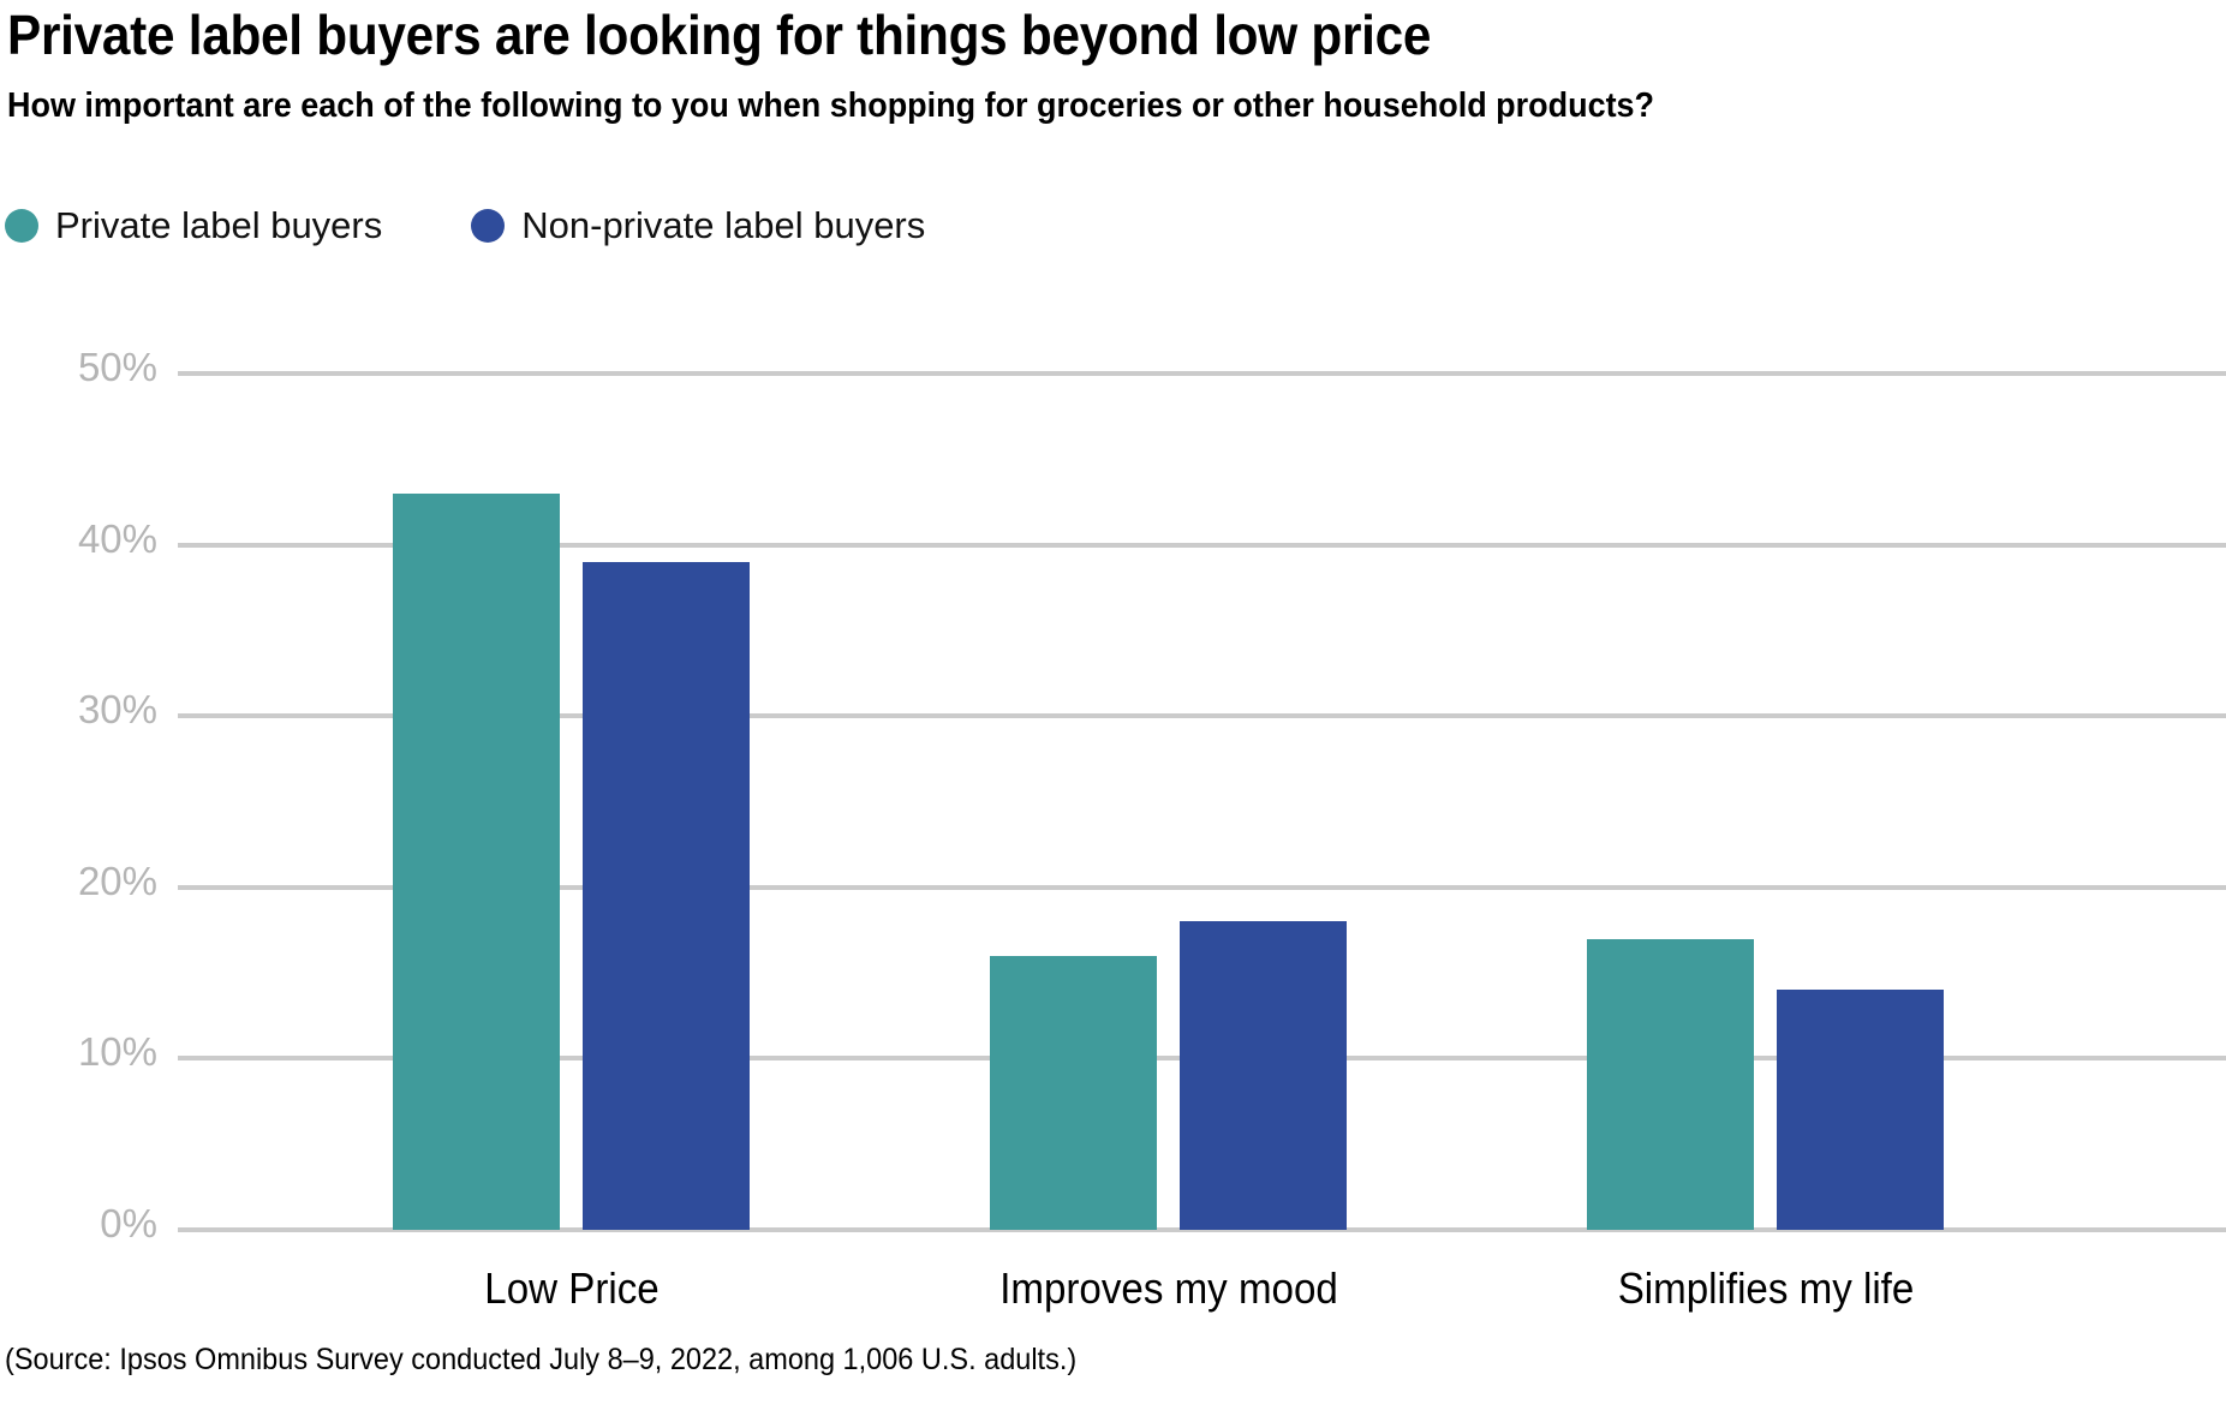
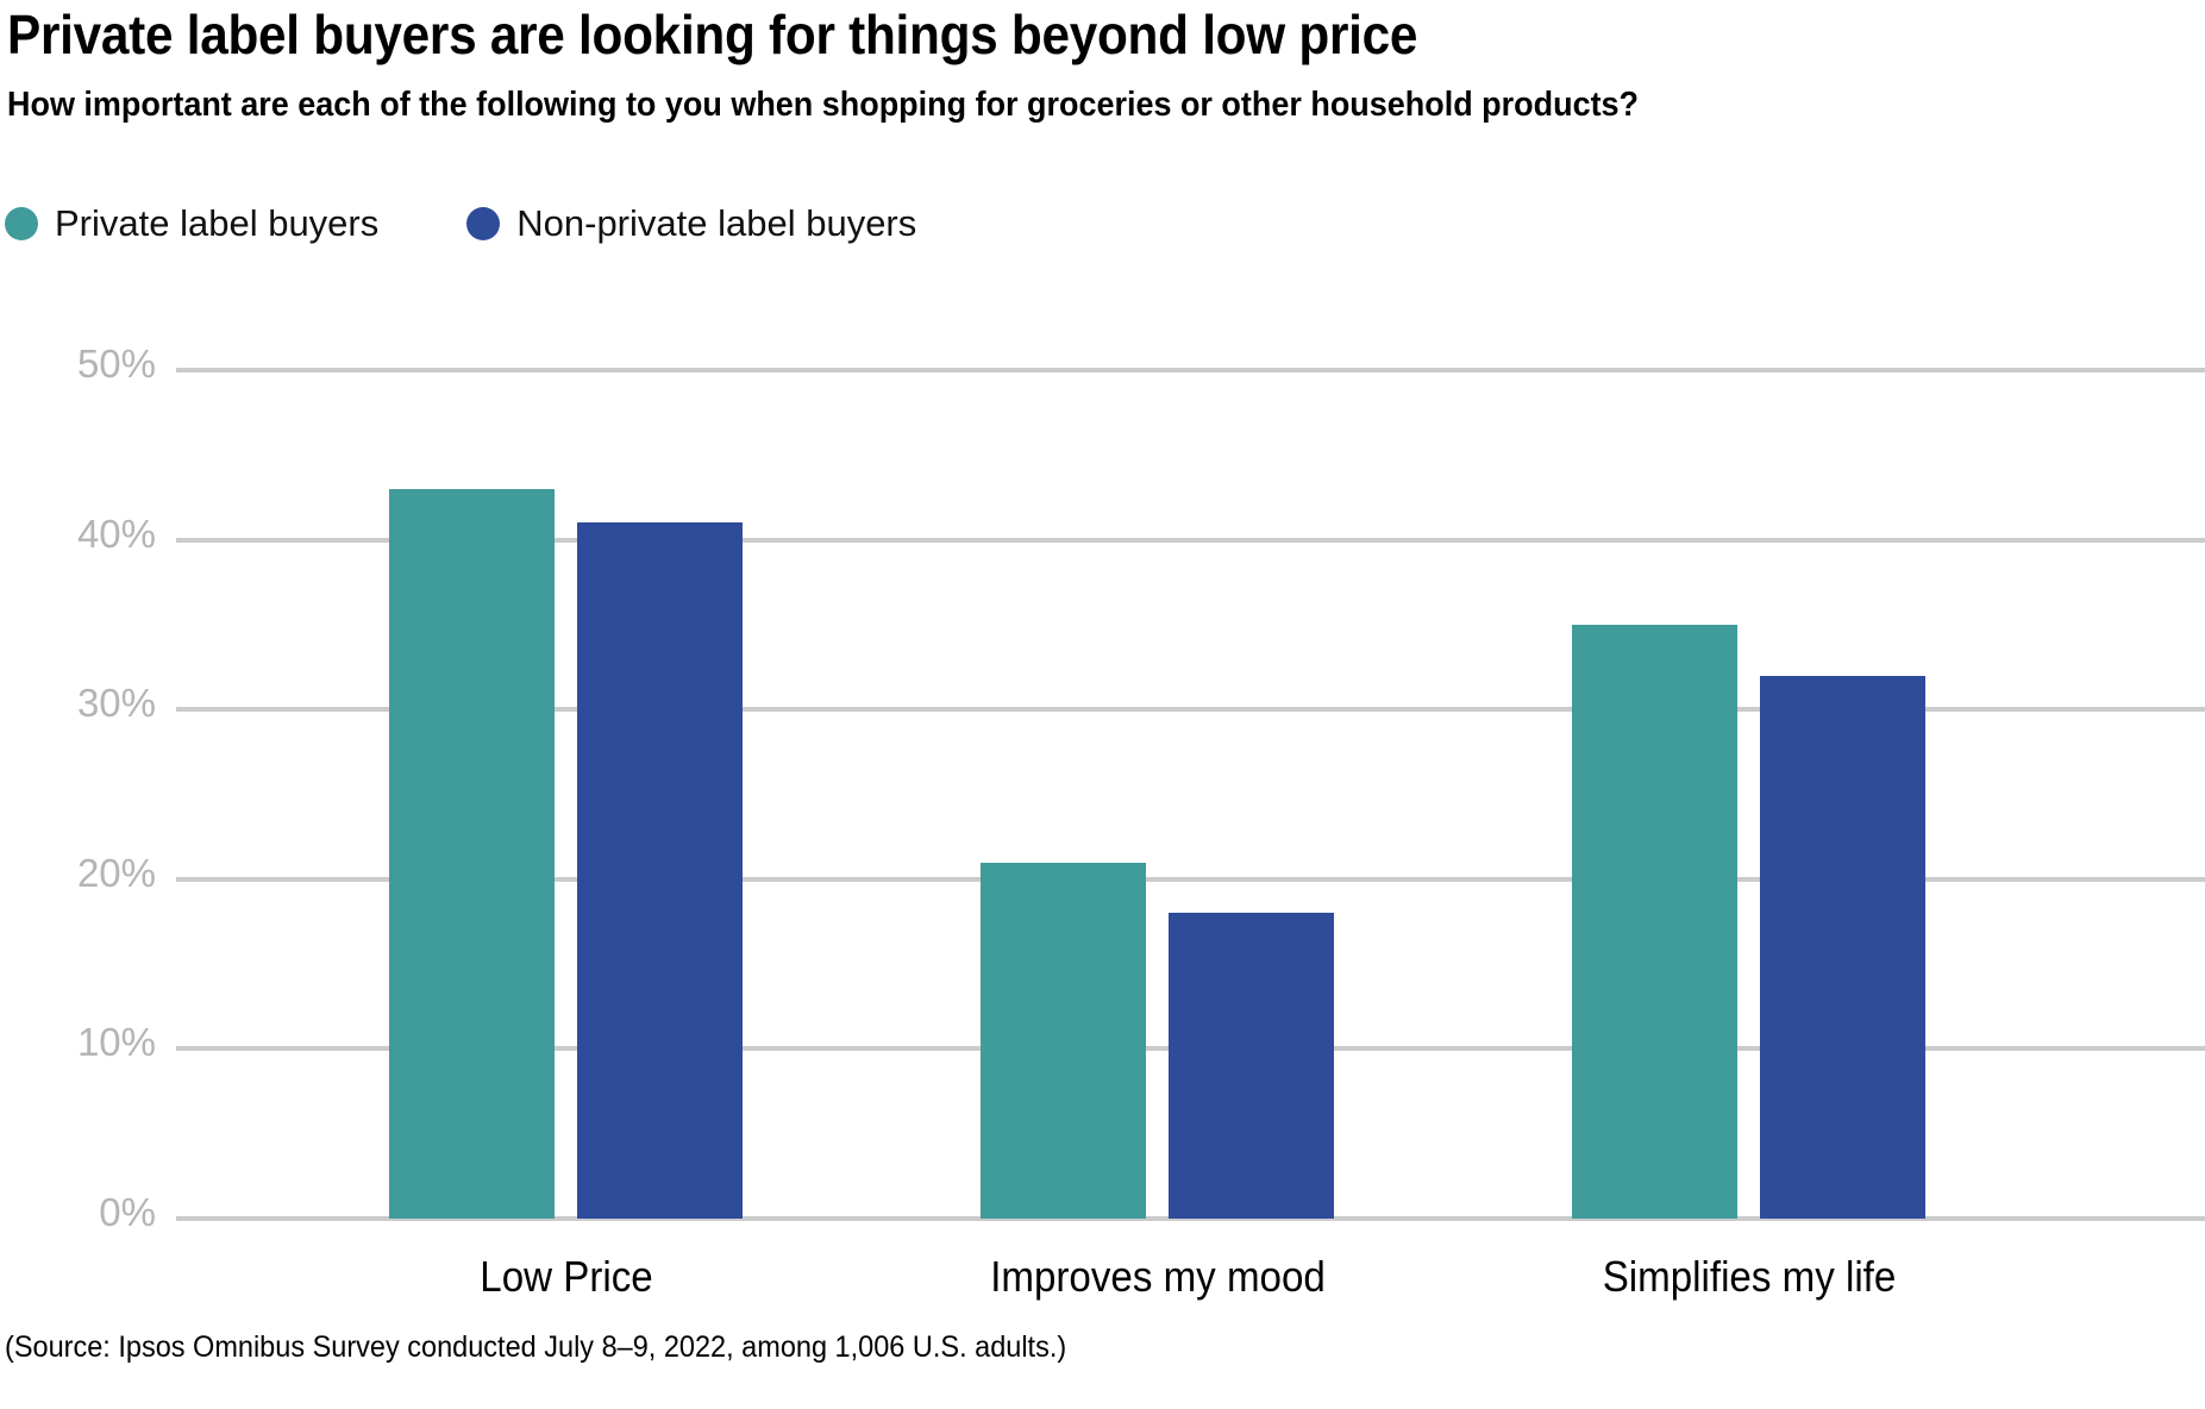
Non-private label buyers/Low Price: 39% -> 41%
Private label buyers/Improves my mood: 16% -> 21%
Private label buyers/Simplifies my life: 17% -> 35%
Non-private label buyers/Simplifies my life: 14% -> 32%
